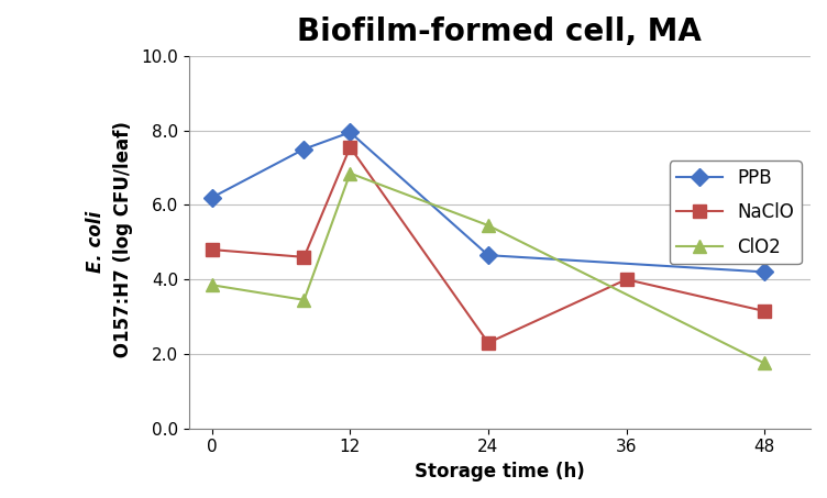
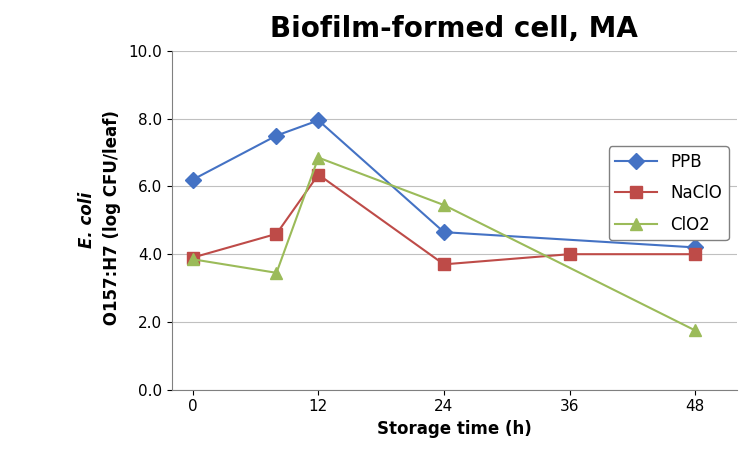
NaClO/0: 4.80 -> 3.90
NaClO/12: 7.55 -> 6.35
NaClO/24: 2.30 -> 3.70
NaClO/48: 3.15 -> 4.00
